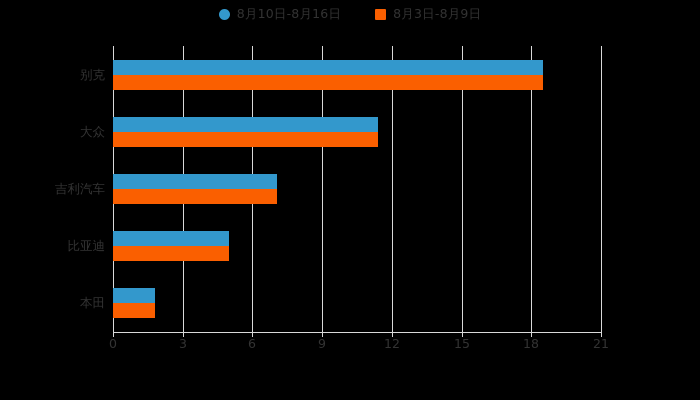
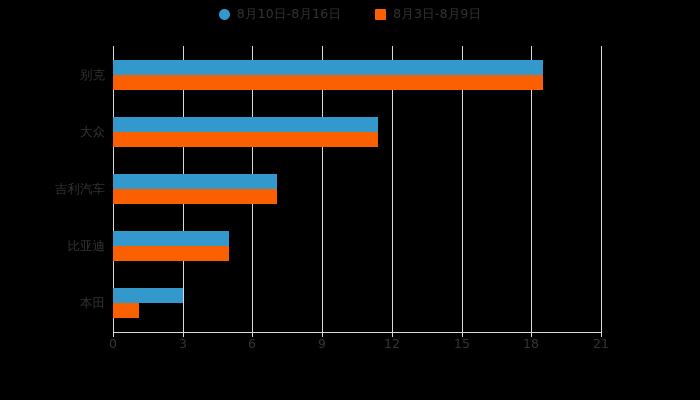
8月10日-8月16日/本田: 1.8 -> 3.0
8月3日-8月9日/本田: 1.8 -> 1.1
